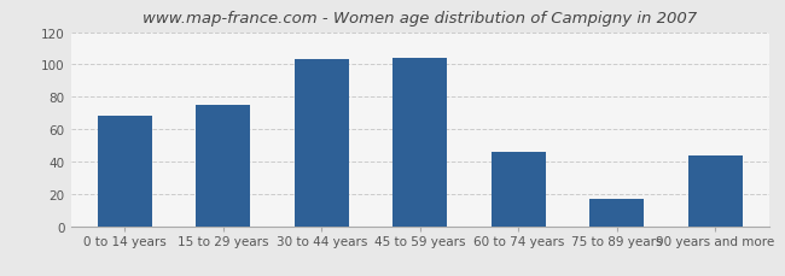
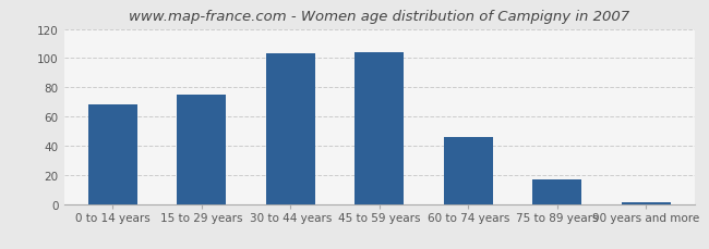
90 years and more: 44 -> 1
